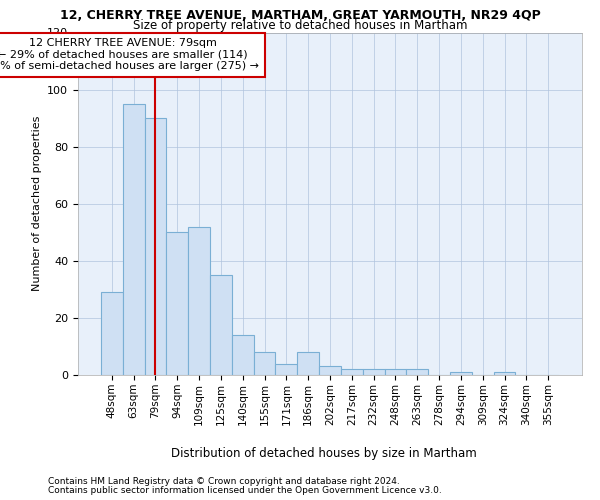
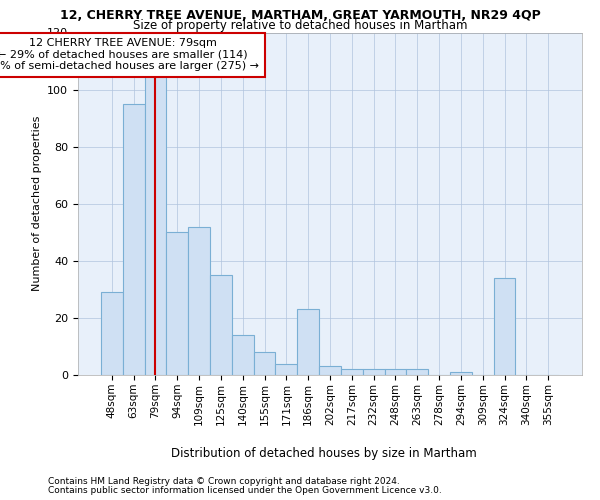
79sqm: 90 -> 105
186sqm: 8 -> 23
324sqm: 1 -> 34
